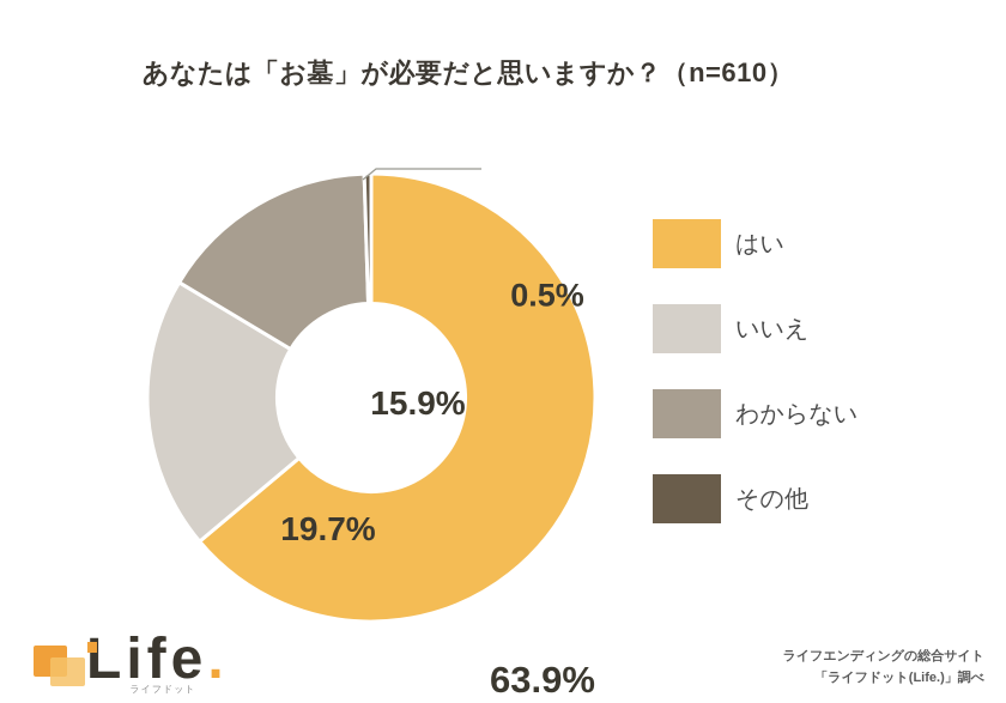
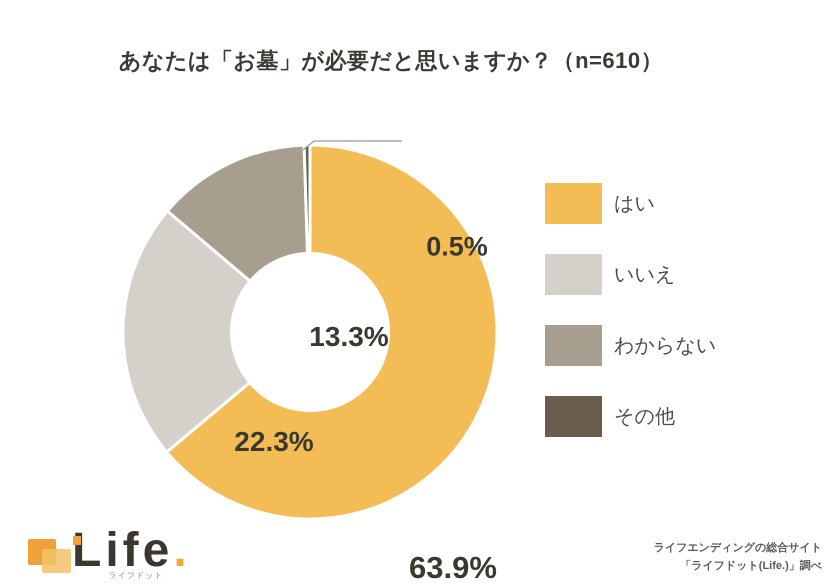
いいえ: 19.7% -> 22.3%
わからない: 15.9% -> 13.3%
